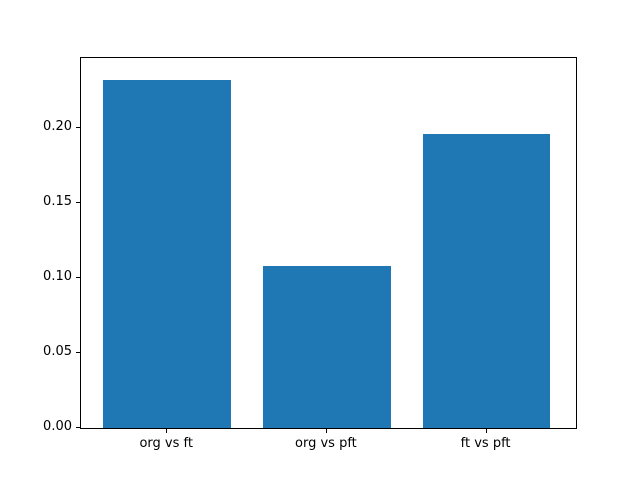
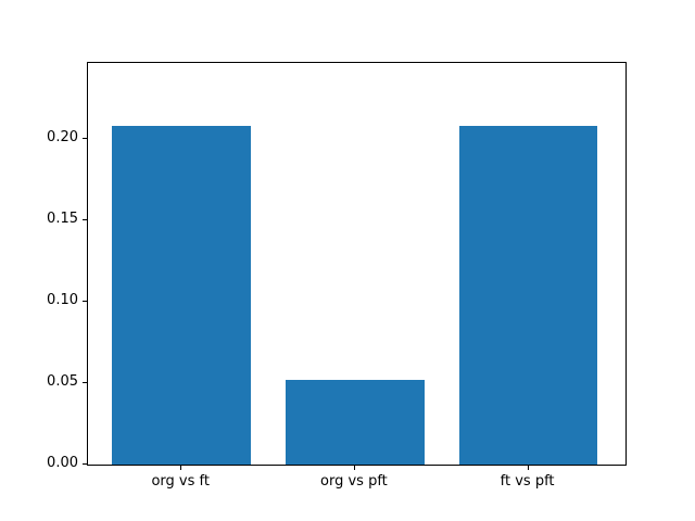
org vs ft: 0.232 -> 0.208
org vs pft: 0.108 -> 0.052
ft vs pft: 0.196 -> 0.208
